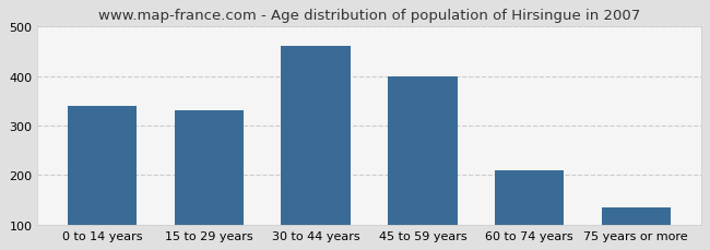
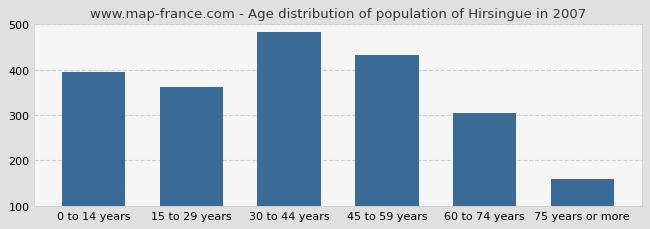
0 to 14 years: 340 -> 395
15 to 29 years: 330 -> 362
30 to 44 years: 460 -> 484
45 to 59 years: 400 -> 433
60 to 74 years: 210 -> 304
75 years or more: 135 -> 160
